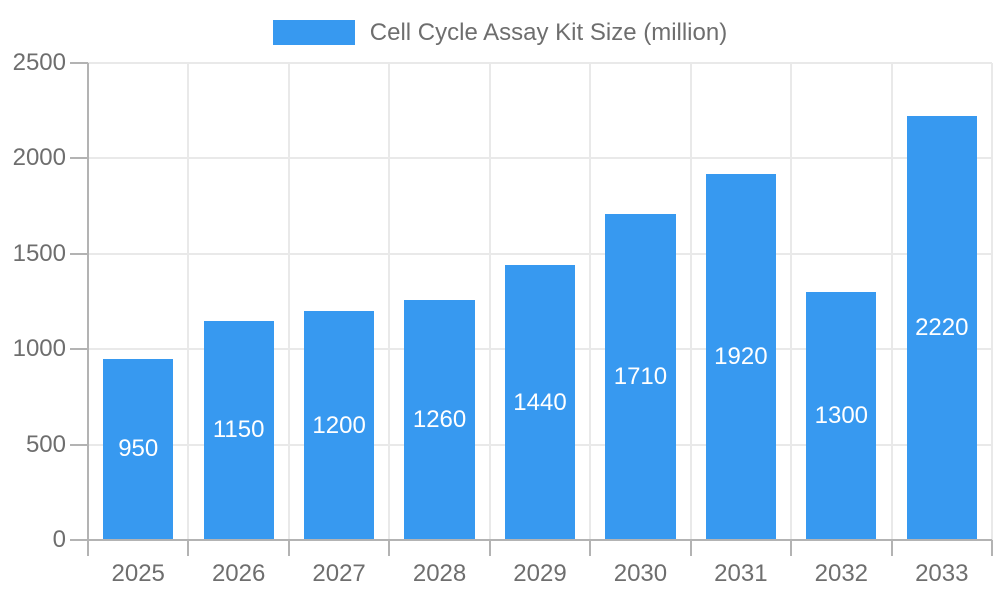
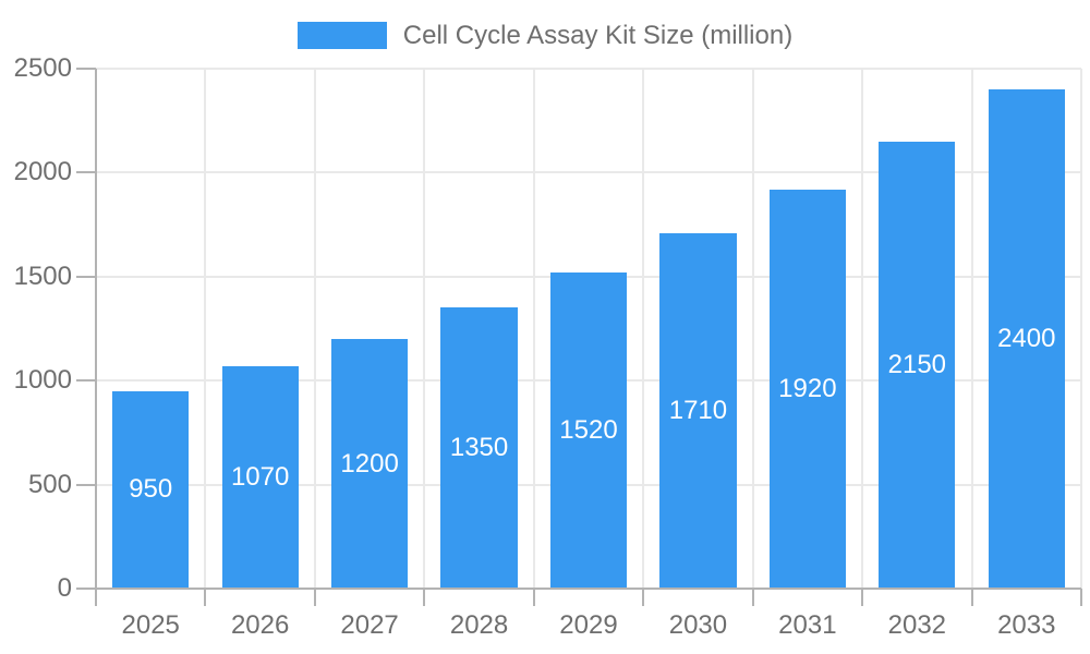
2026: 1150 -> 1070
2028: 1260 -> 1350
2029: 1440 -> 1520
2032: 1300 -> 2150
2033: 2220 -> 2400
